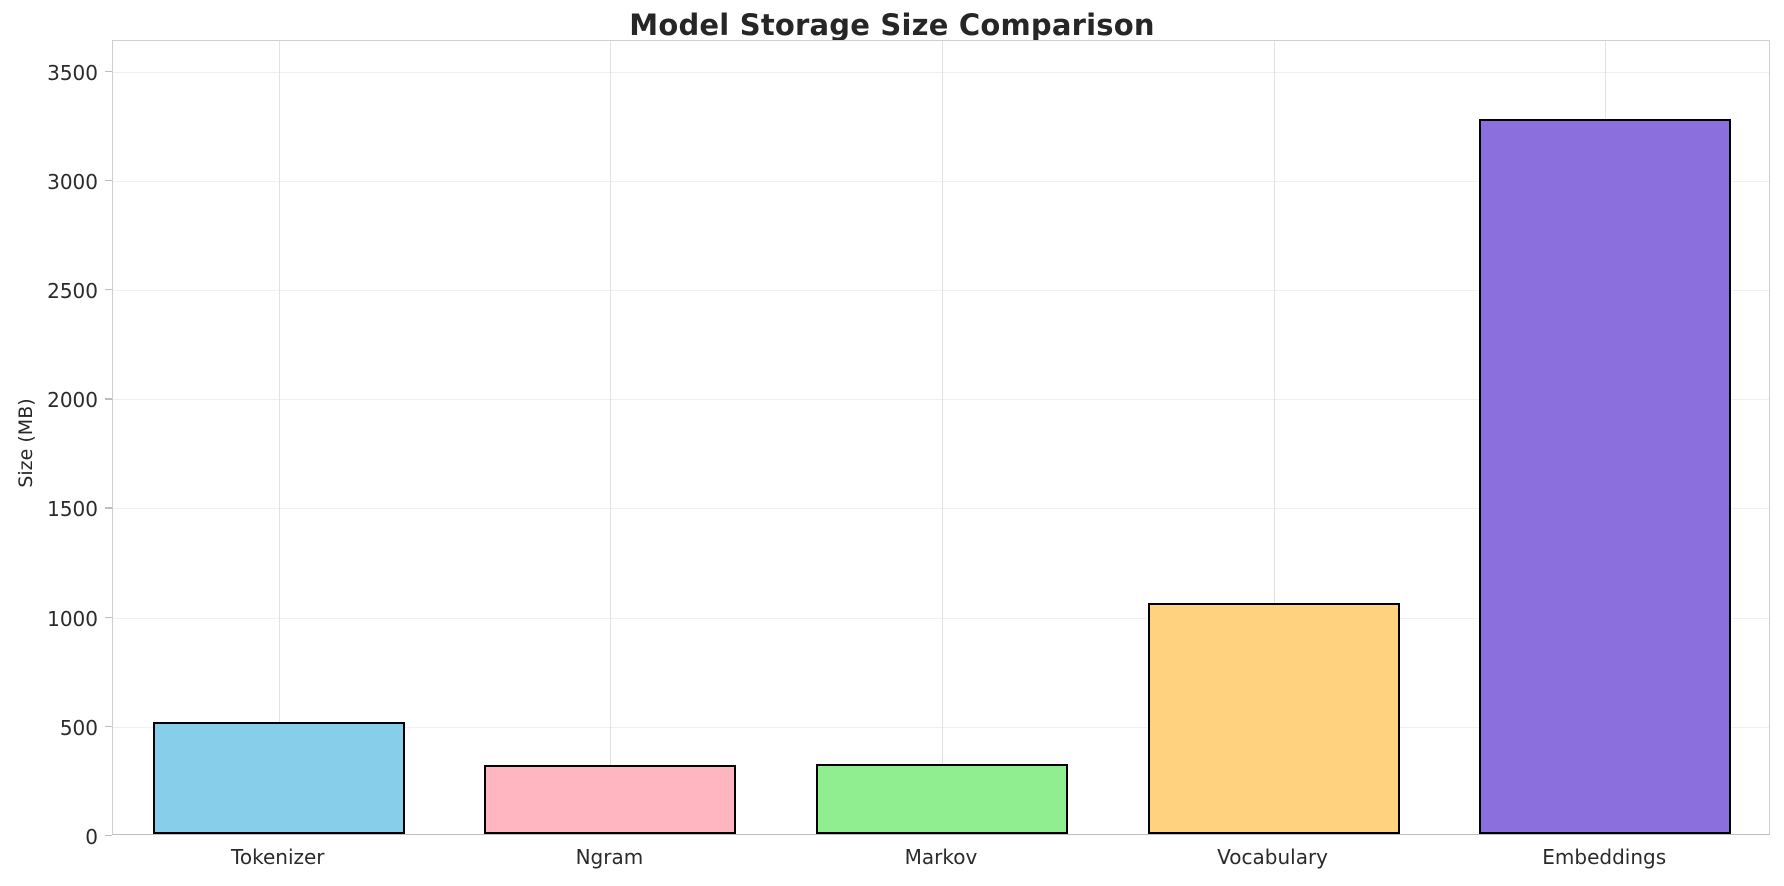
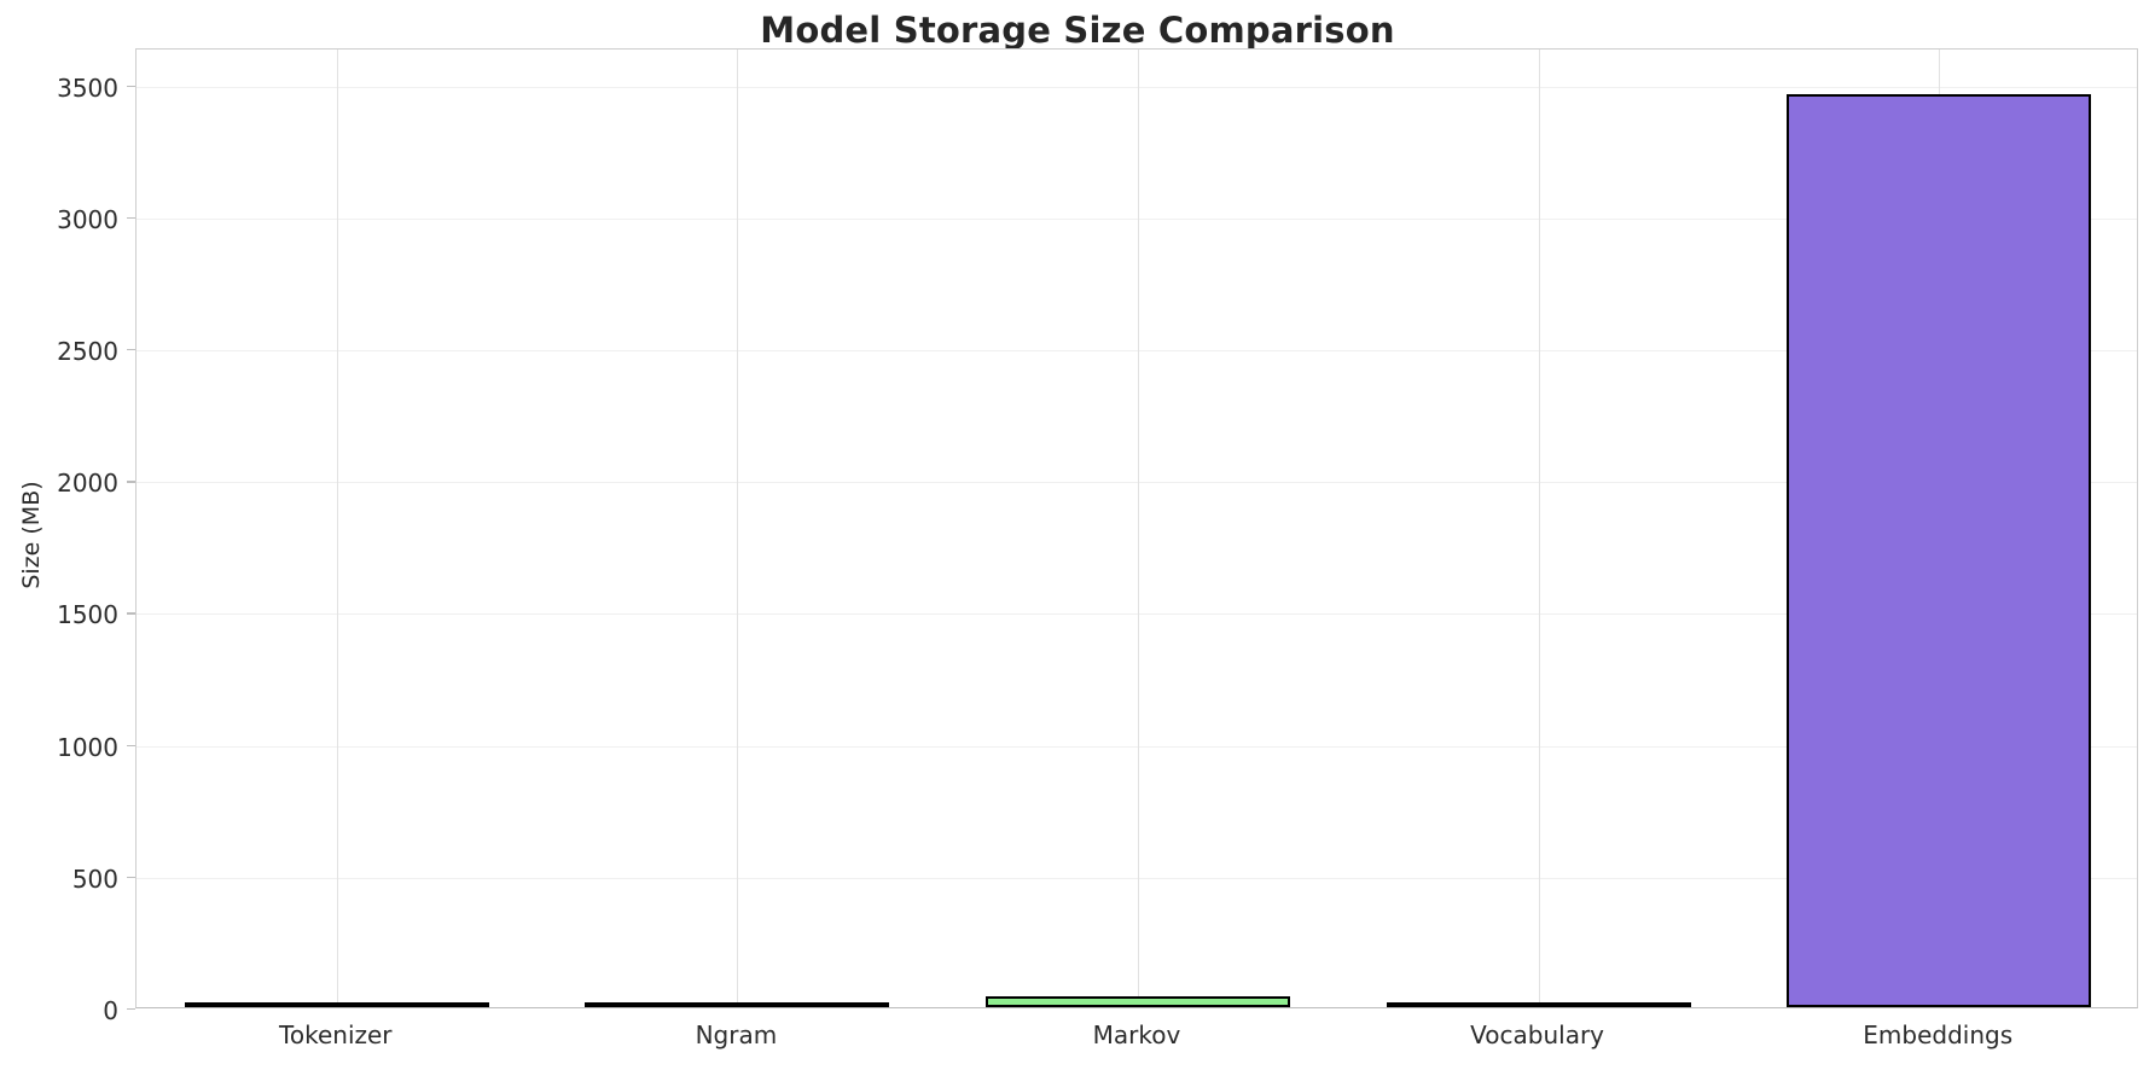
Tokenizer: 513.9 -> 6.7
Ngram: 317.5 -> 1.3
Markov: 321.1 -> 39.1
Vocabulary: 1057.6 -> 0.6
Embeddings: 3275.1 -> 3462.0
